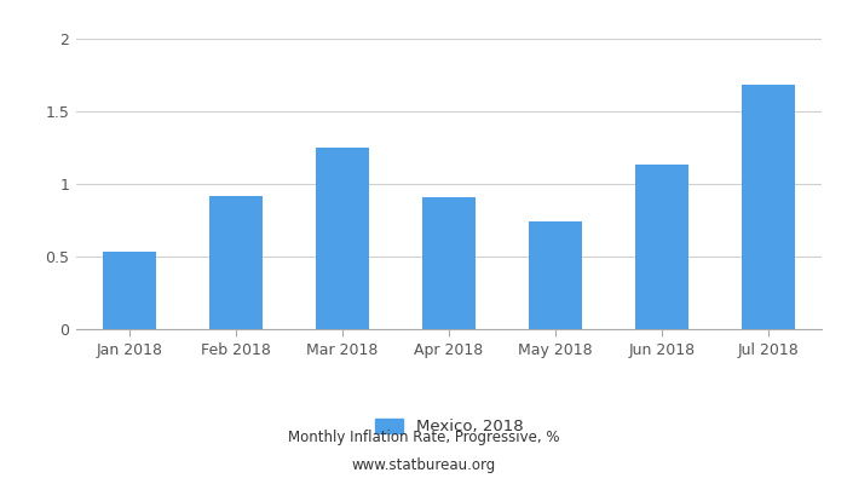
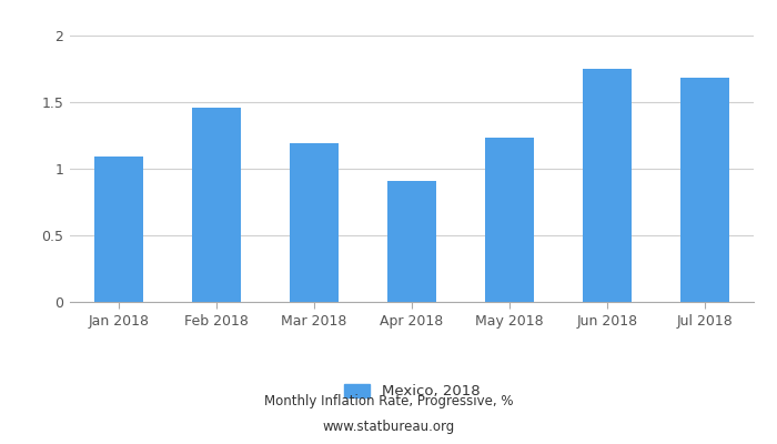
Jan 2018: 0.53 -> 1.09
Feb 2018: 0.92 -> 1.46
Mar 2018: 1.25 -> 1.19
May 2018: 0.74 -> 1.23
Jun 2018: 1.13 -> 1.75
